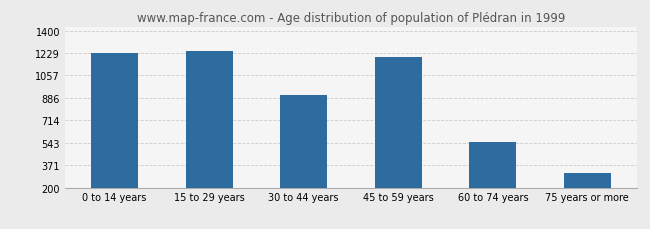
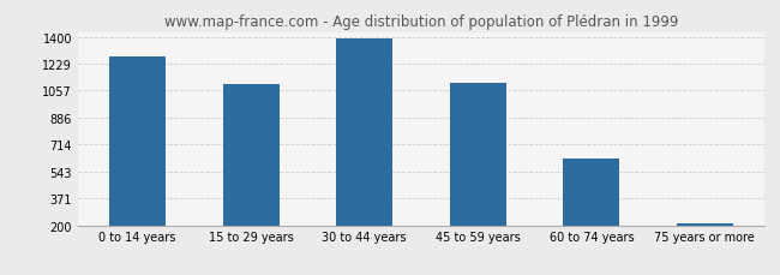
0 to 14 years: 1230 -> 1270
15 to 29 years: 1240 -> 1100
30 to 44 years: 910 -> 1390
45 to 59 years: 1200 -> 1110
60 to 74 years: 550 -> 620
75 years or more: 310 -> 220
